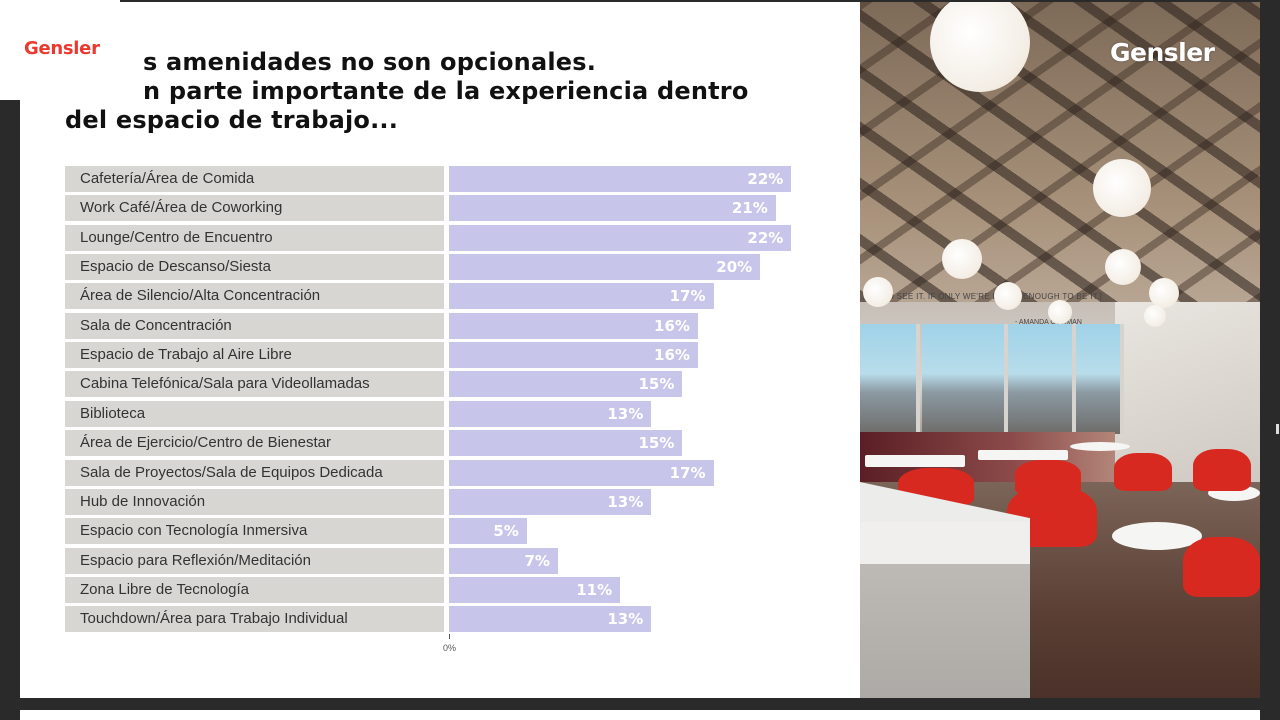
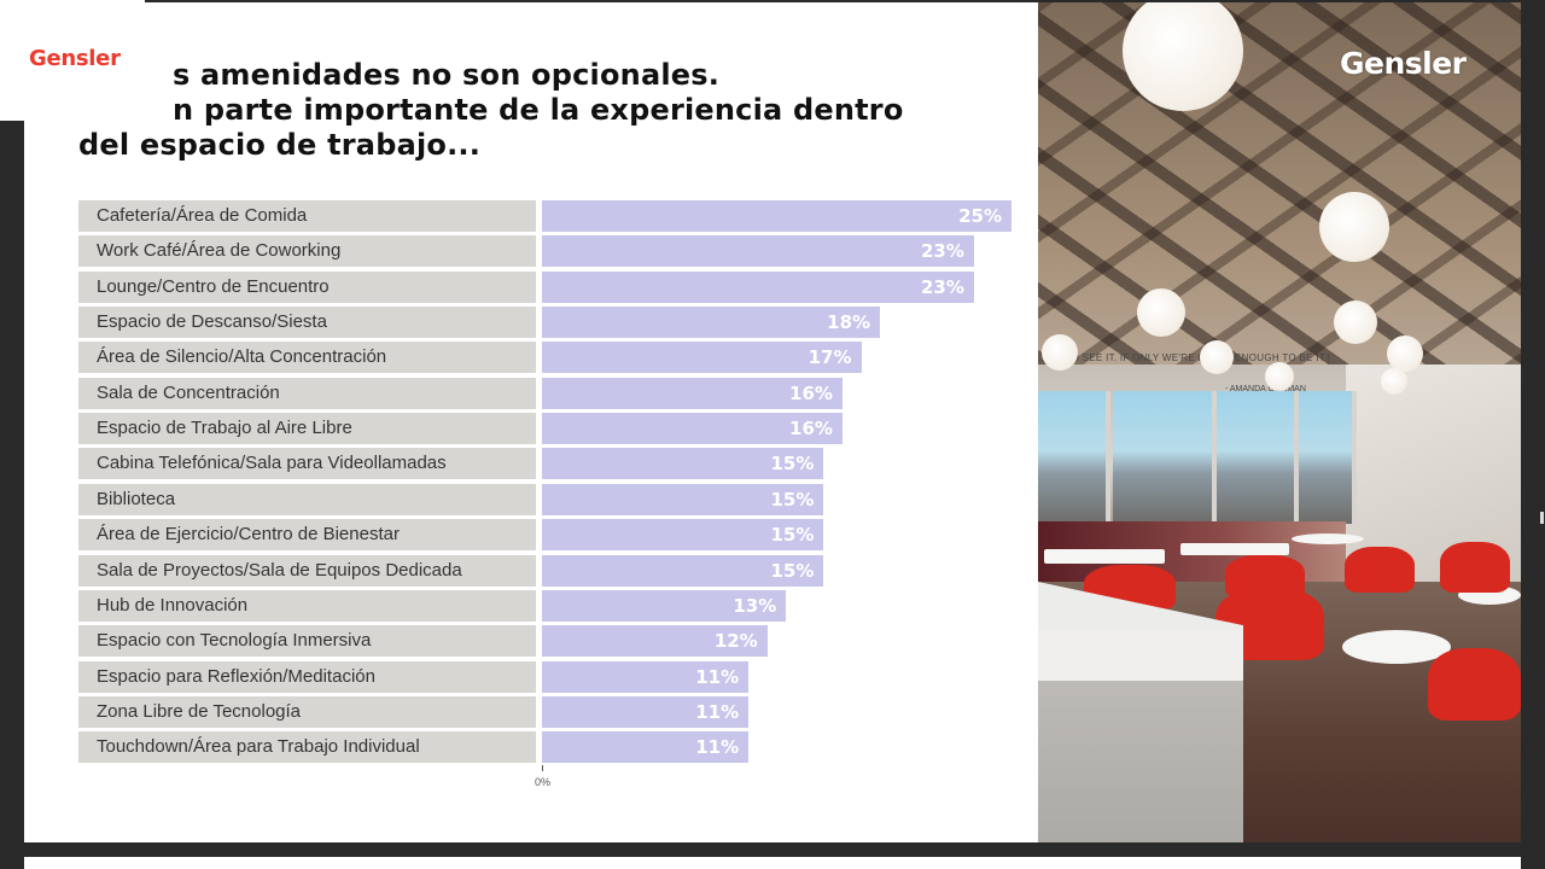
Cafetería/Área de Comida: 22% -> 25%
Work Café/Área de Coworking: 21% -> 23%
Lounge/Centro de Encuentro: 22% -> 23%
Espacio de Descanso/Siesta: 20% -> 18%
Biblioteca: 13% -> 15%
Sala de Proyectos/Sala de Equipos Dedicada: 17% -> 15%
Espacio con Tecnología Inmersiva: 5% -> 12%
Espacio para Reflexión/Meditación: 7% -> 11%
Touchdown/Área para Trabajo Individual: 13% -> 11%
